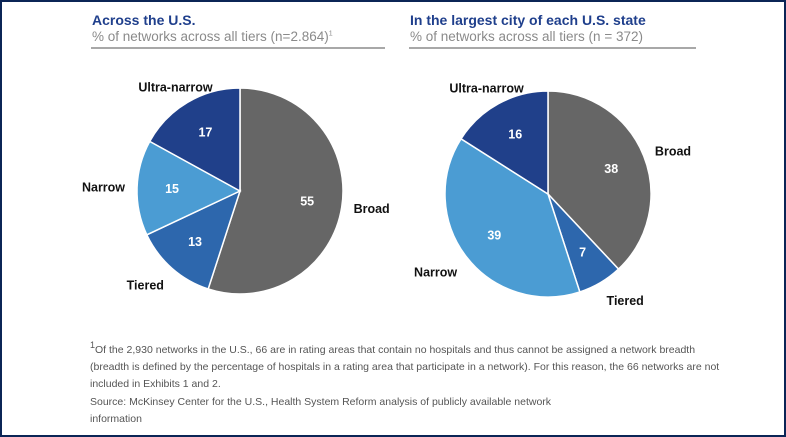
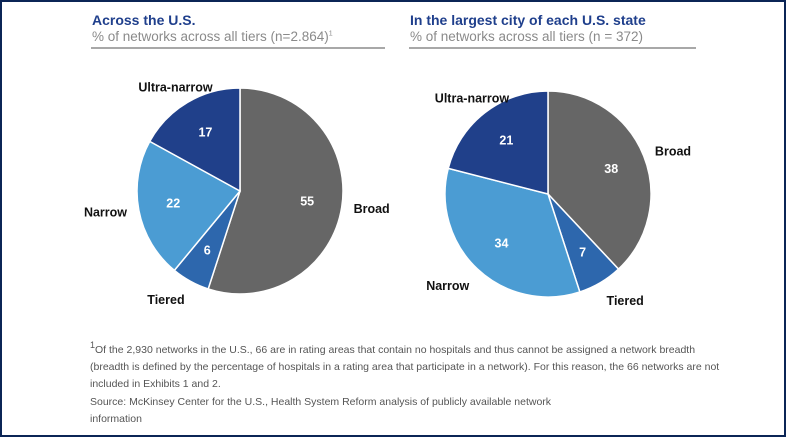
Across the U.S./Tiered: 13 -> 6
Across the U.S./Narrow: 15 -> 22
In the largest city of each U.S. state/Narrow: 39 -> 34
In the largest city of each U.S. state/Ultra-narrow: 16 -> 21
